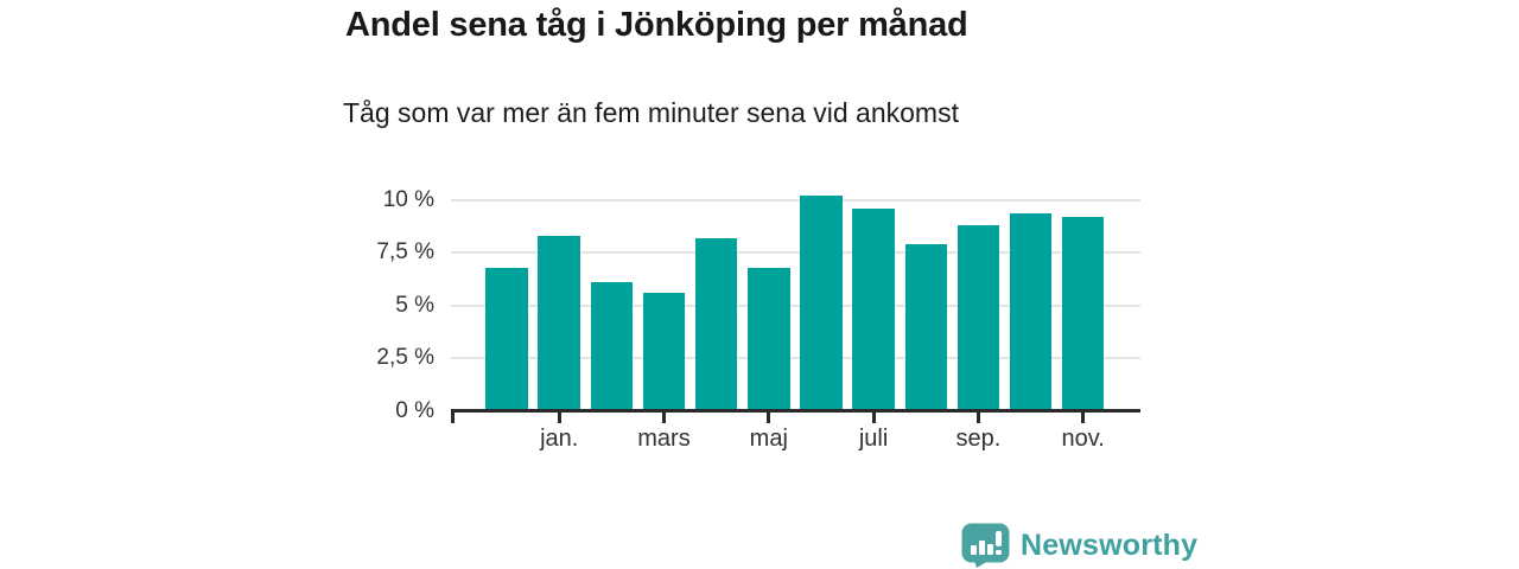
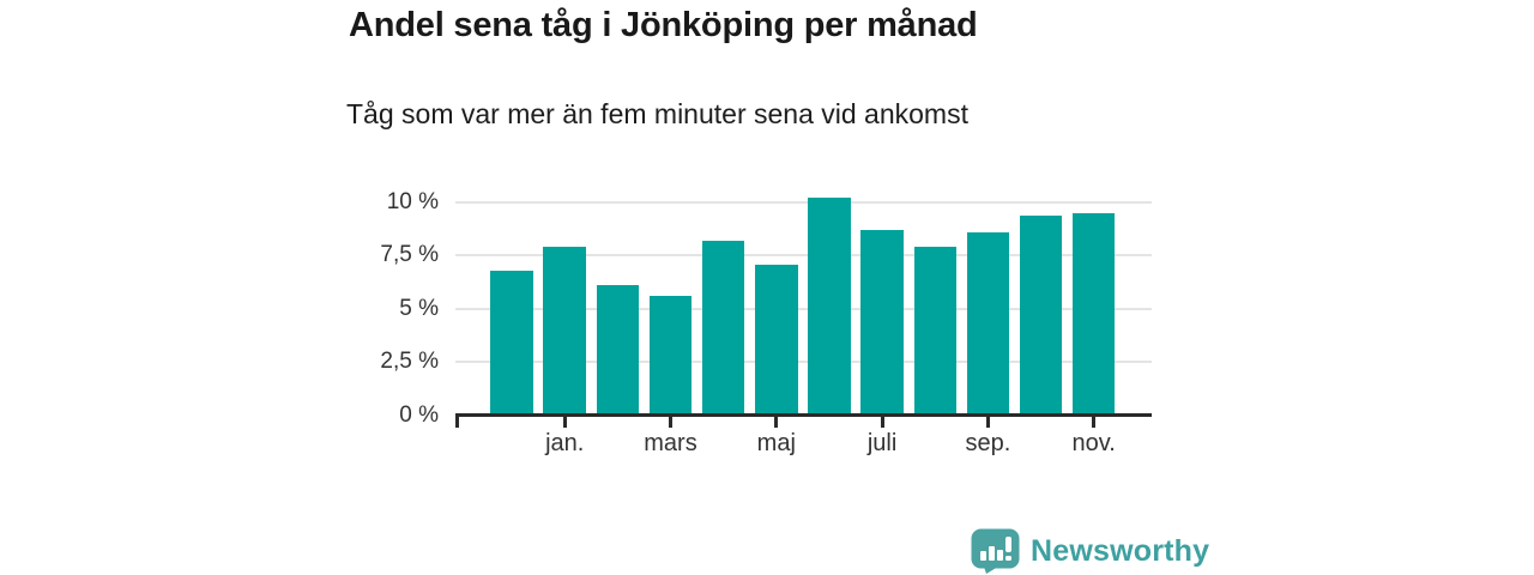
jan.: 8.2% -> 7.8%
maj: 6.7% -> 7.0%
juli: 9.5% -> 8.6%
sep.: 8.7% -> 8.5%
nov.: 9.1% -> 9.4%
